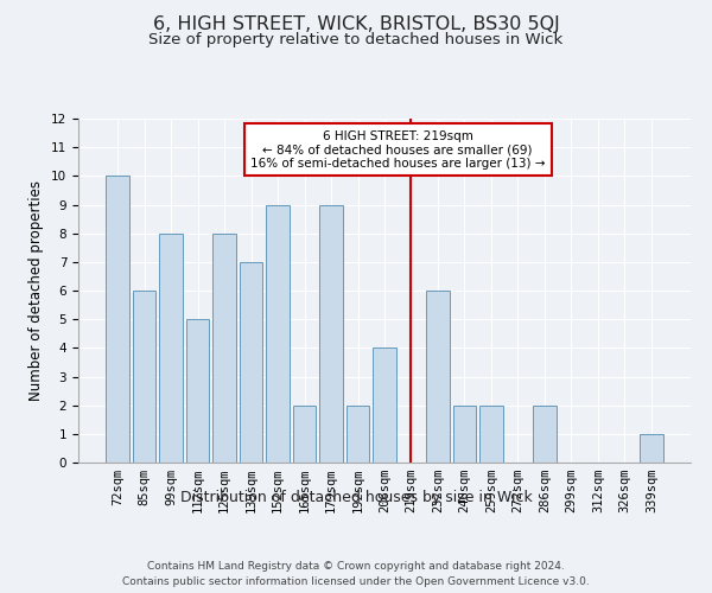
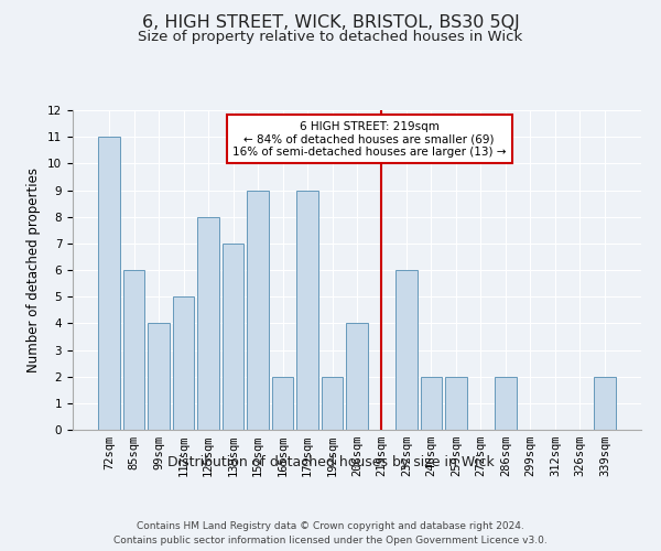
72sqm: 10 -> 11
99sqm: 8 -> 4
339sqm: 1 -> 2
